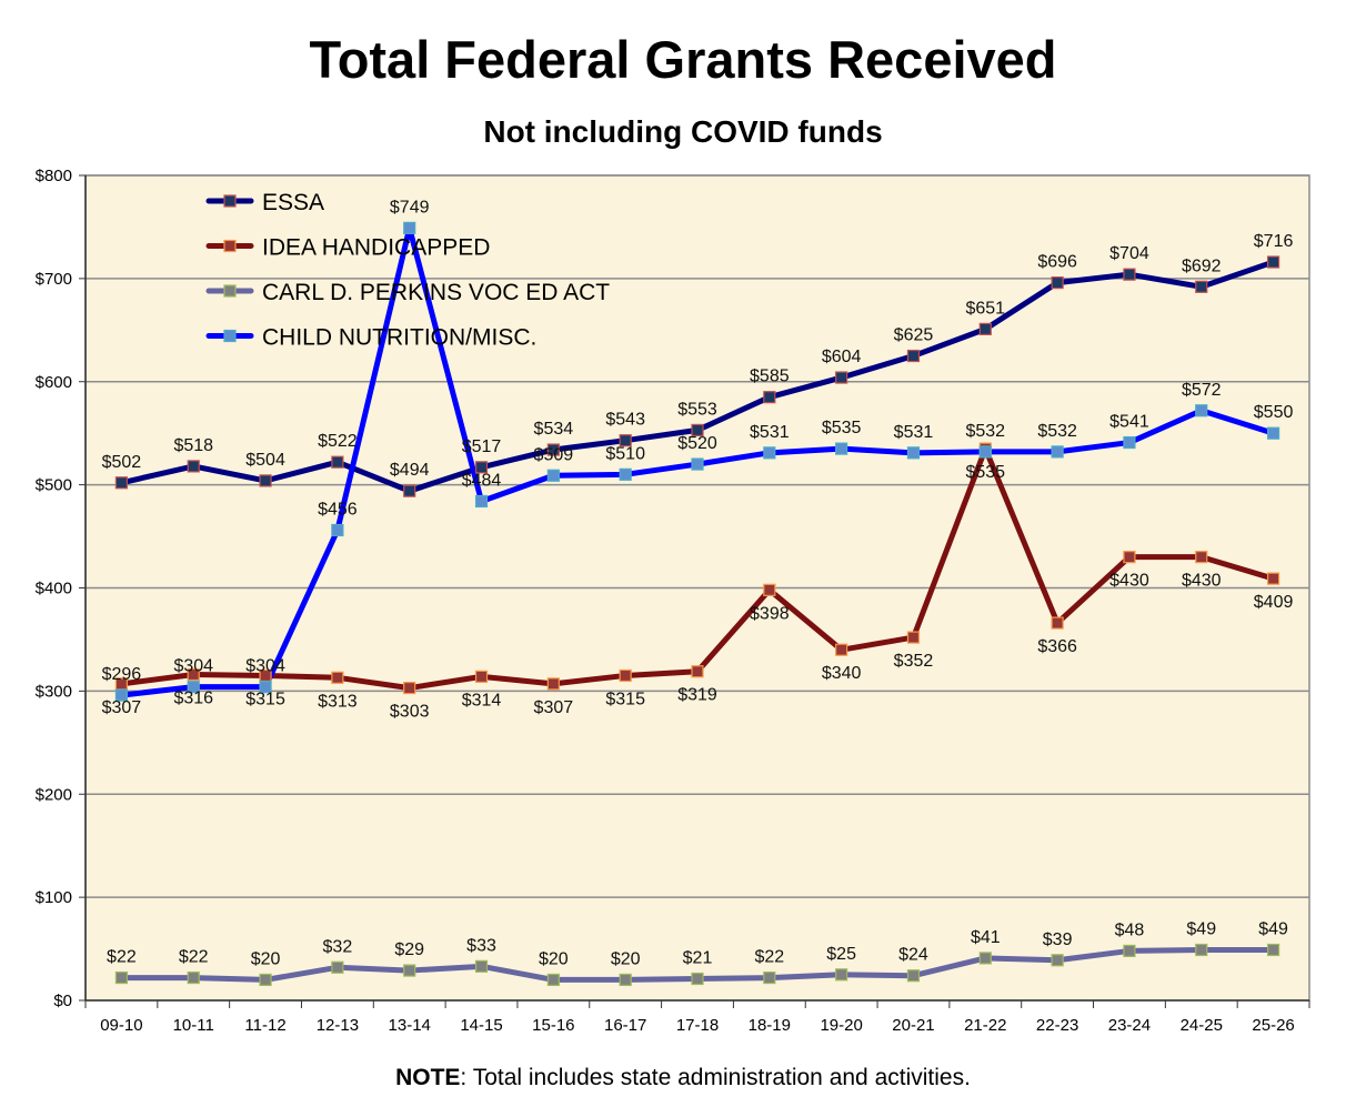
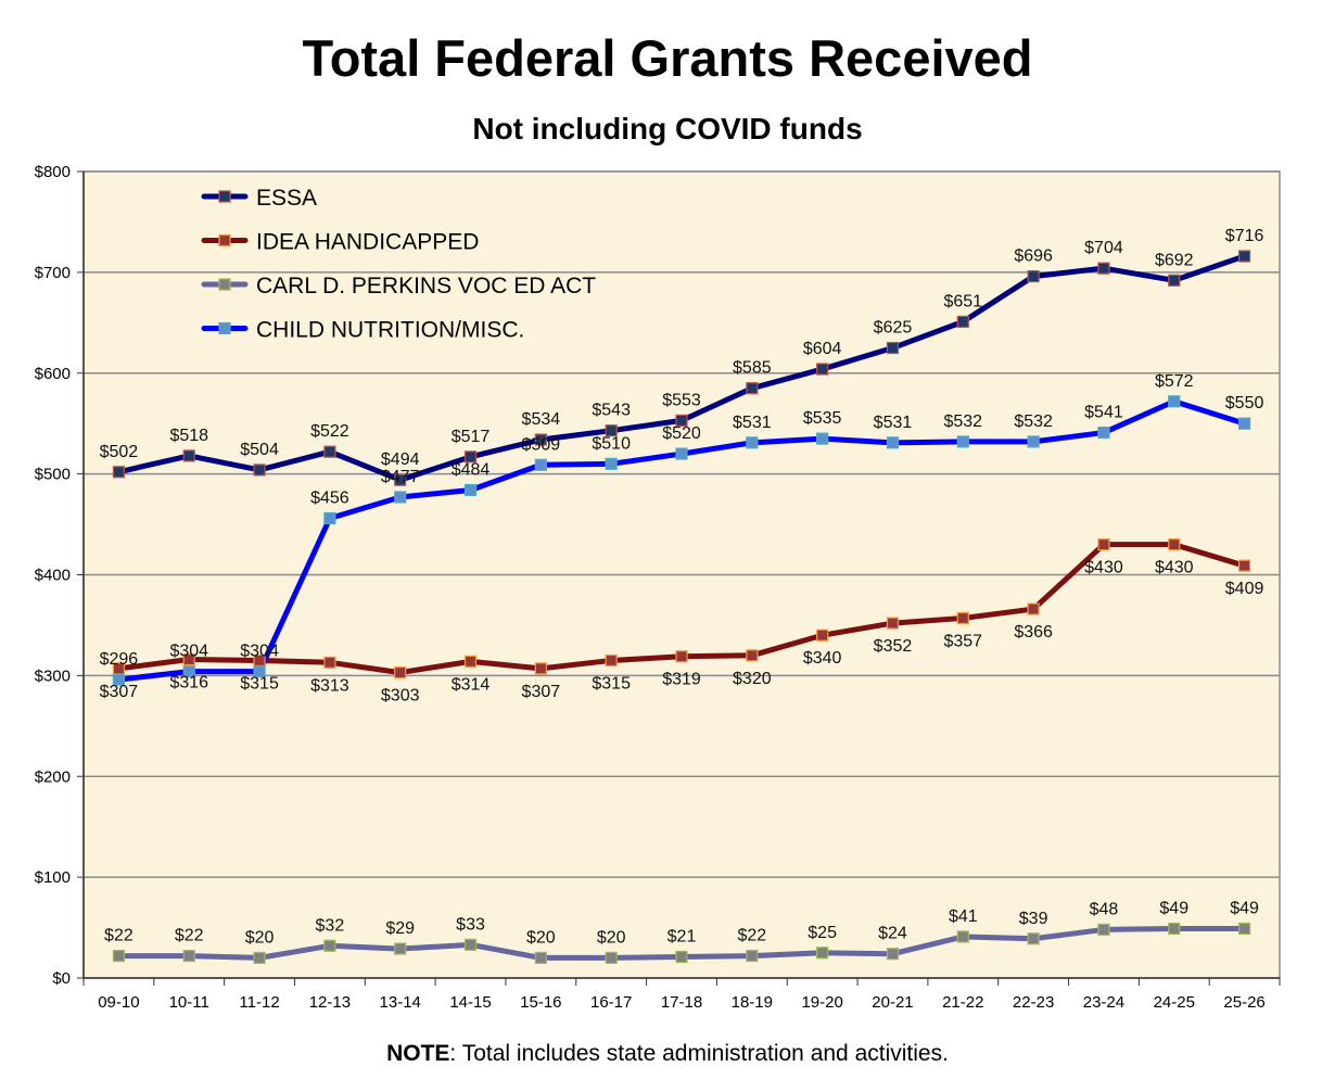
CHILD NUTRITION/MISC./13-14: $749 -> $477
IDEA HANDICAPPED/18-19: $398 -> $320
IDEA HANDICAPPED/21-22: $535 -> $357
